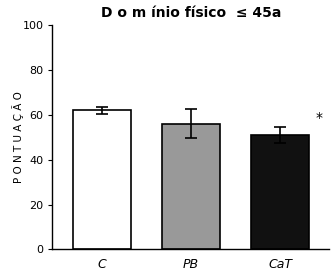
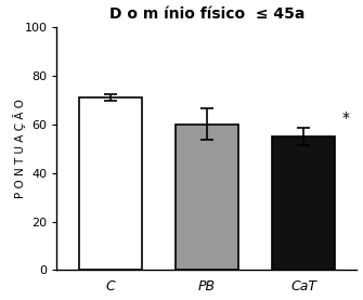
C: 62 -> 71
PB: 56 -> 60
CaT: 51 -> 55
